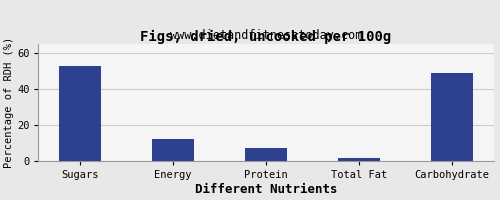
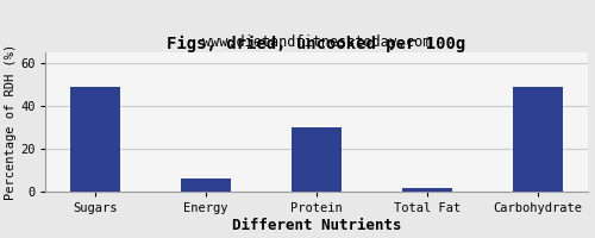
Sugars: 53 -> 49
Energy: 12 -> 6
Protein: 7 -> 30
